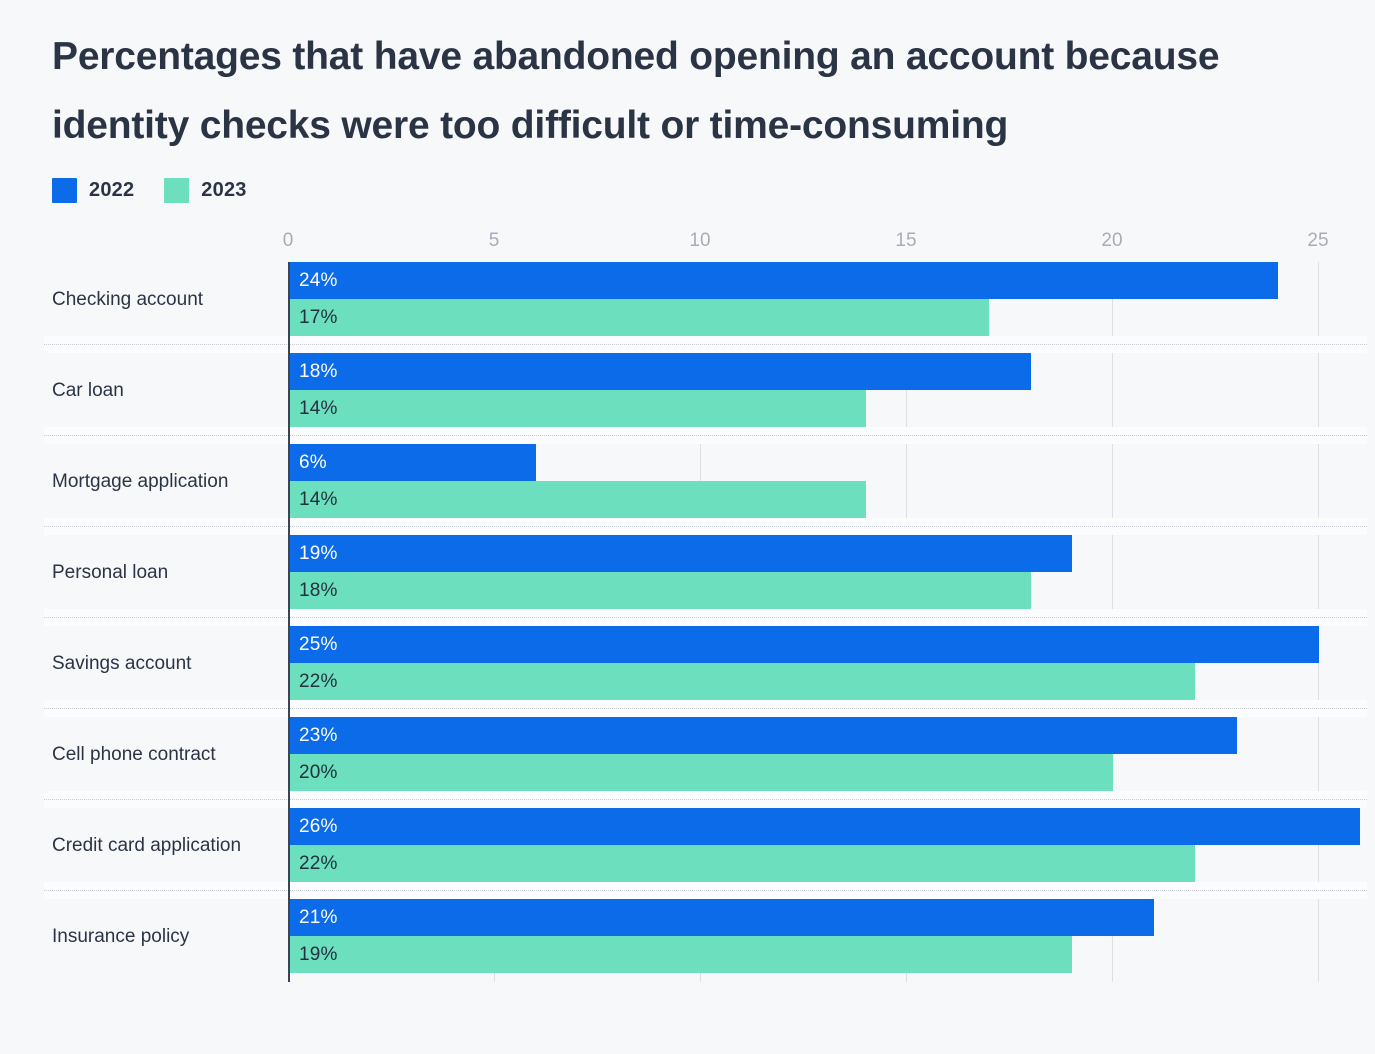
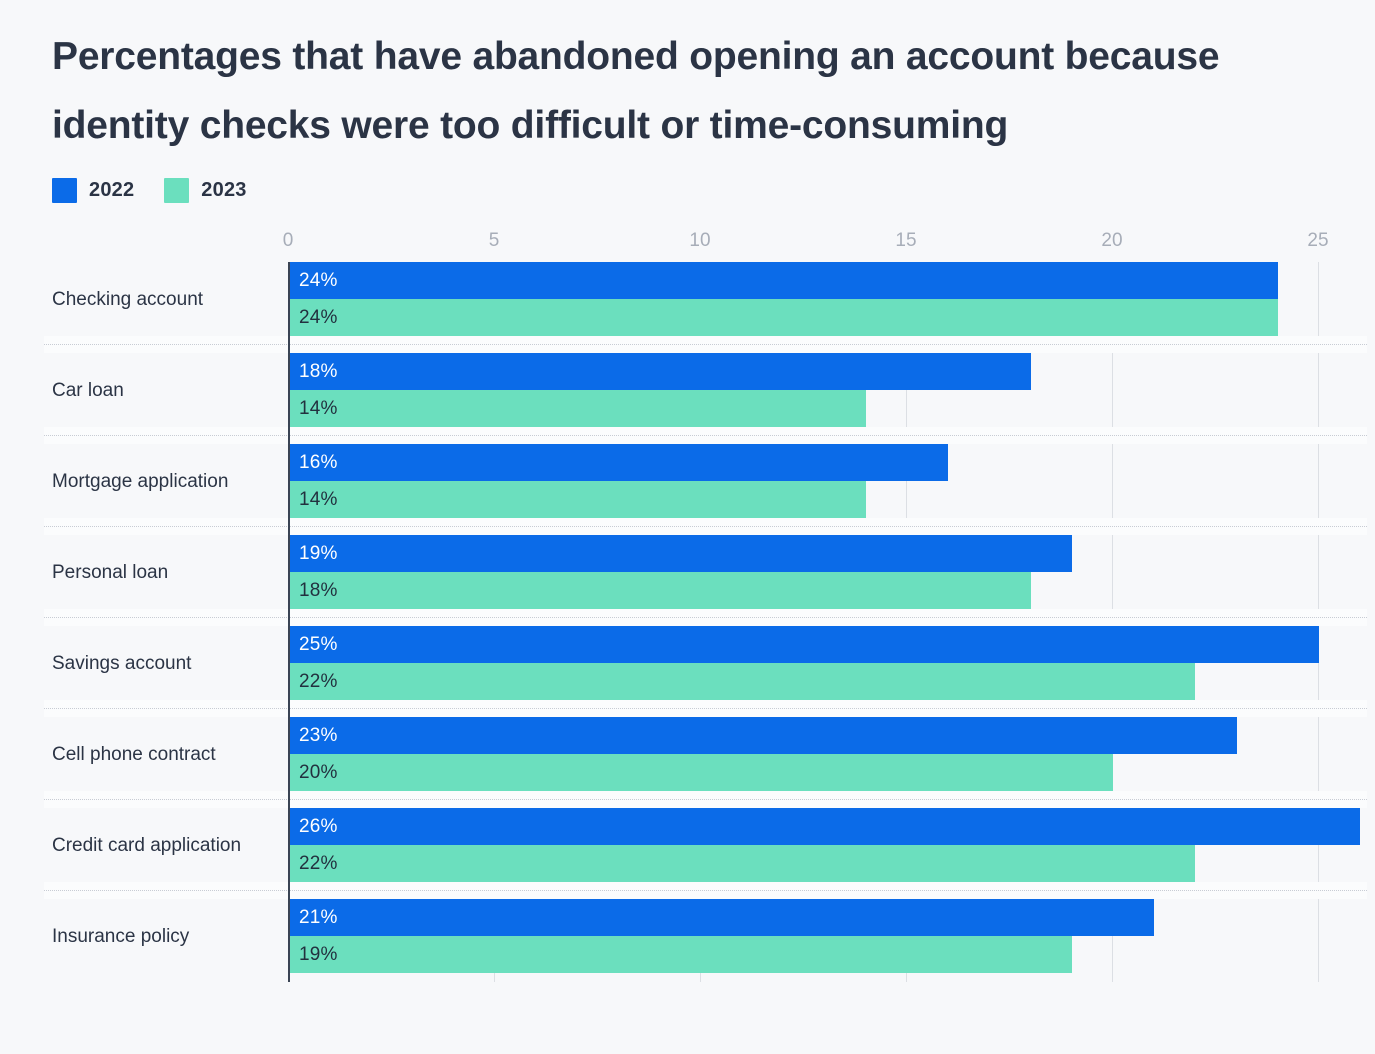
2023/Checking account: 17% -> 24%
2022/Mortgage application: 6% -> 16%
